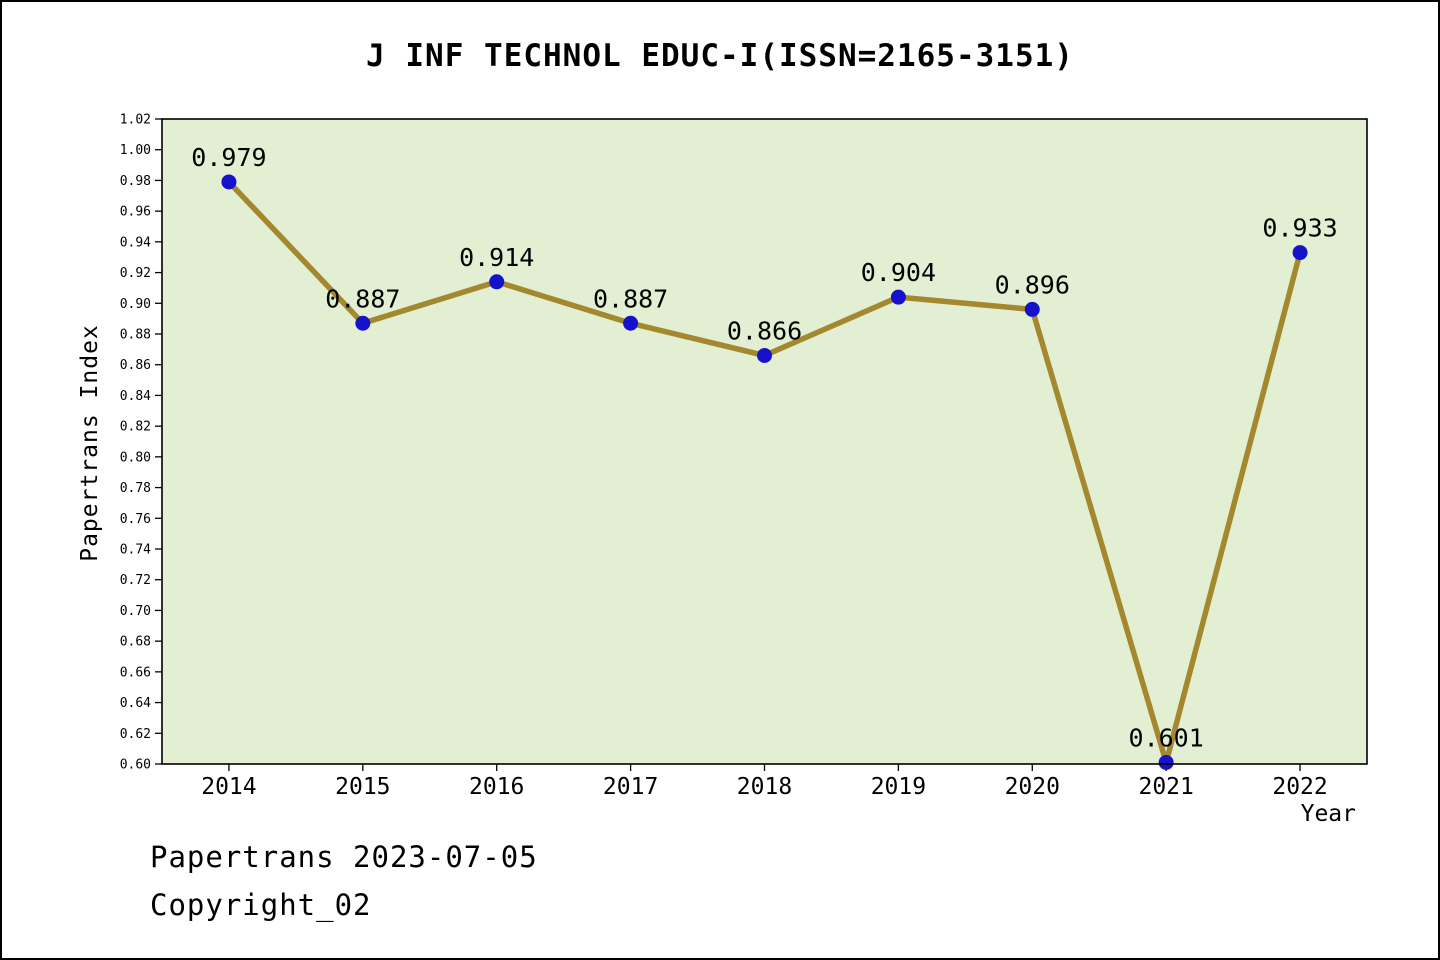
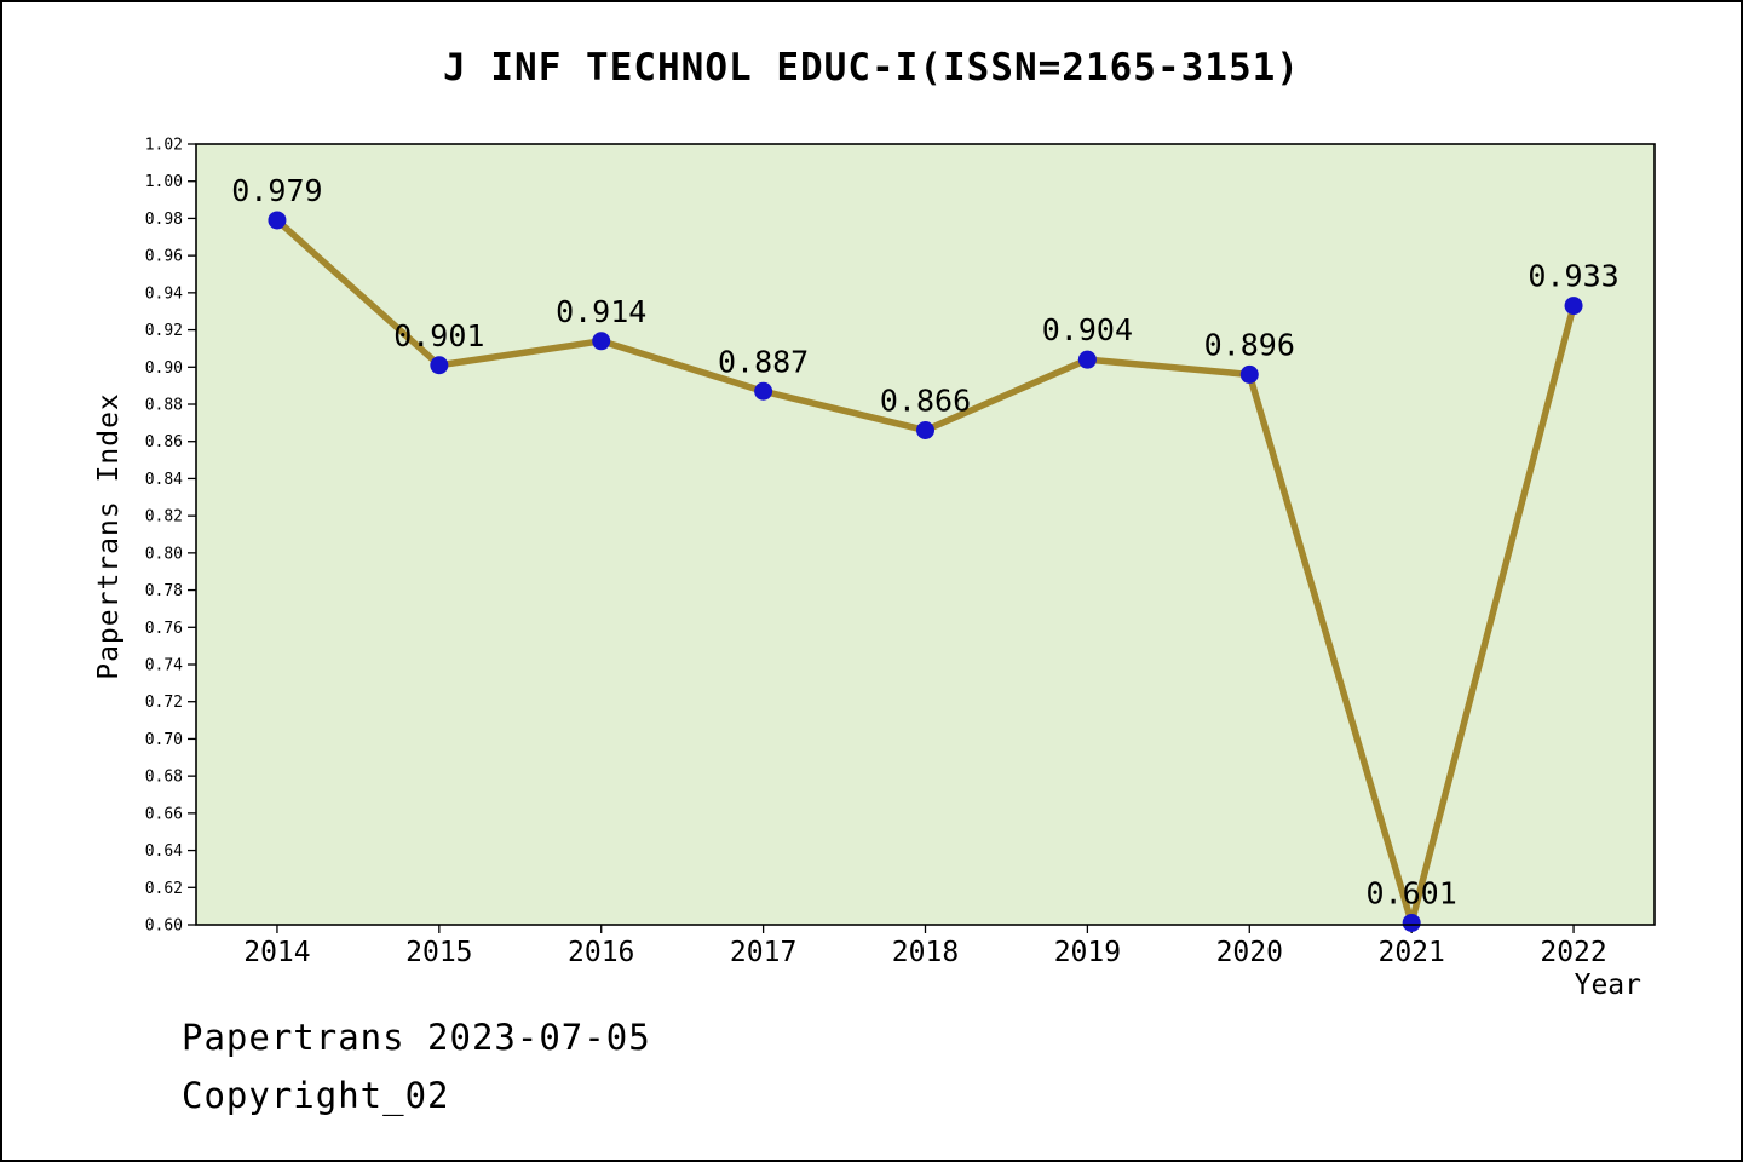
2015: 0.887 -> 0.901
